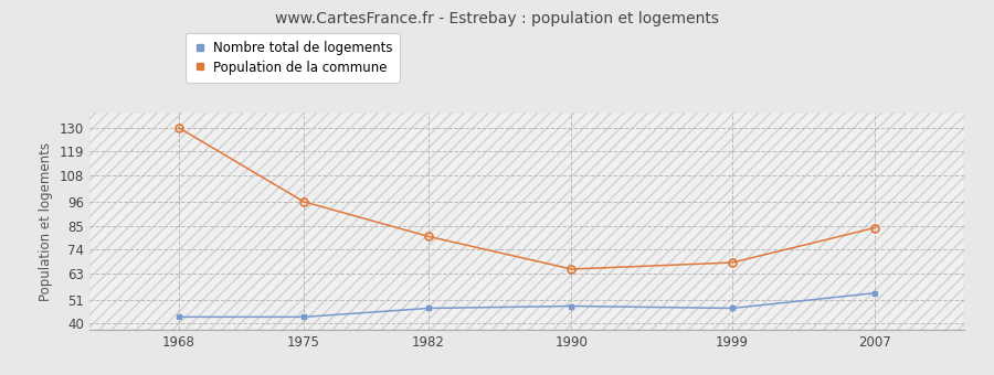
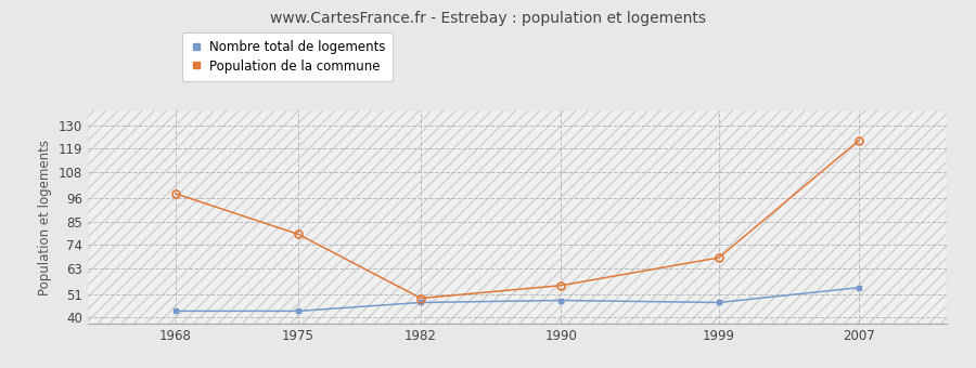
Population de la commune/1968: 130 -> 98
Population de la commune/1975: 96 -> 79
Population de la commune/1982: 80 -> 49
Population de la commune/1990: 65 -> 55
Population de la commune/2007: 84 -> 123
